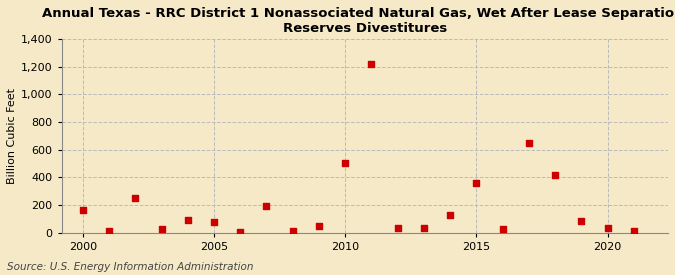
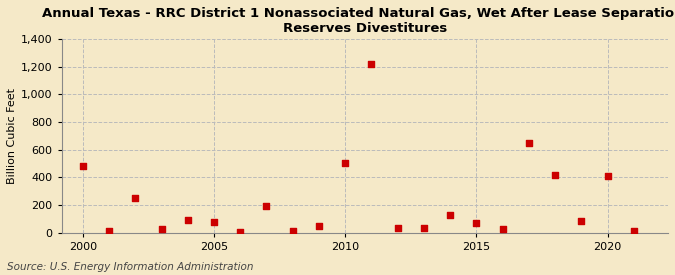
2000: 160 -> 480
2015: 360 -> 70
2020: 40 -> 410
